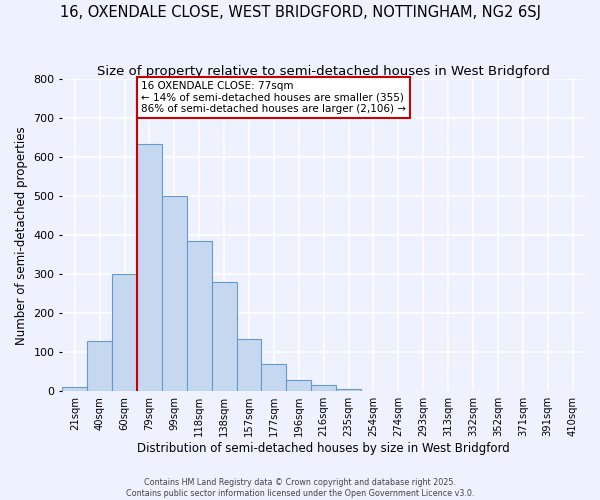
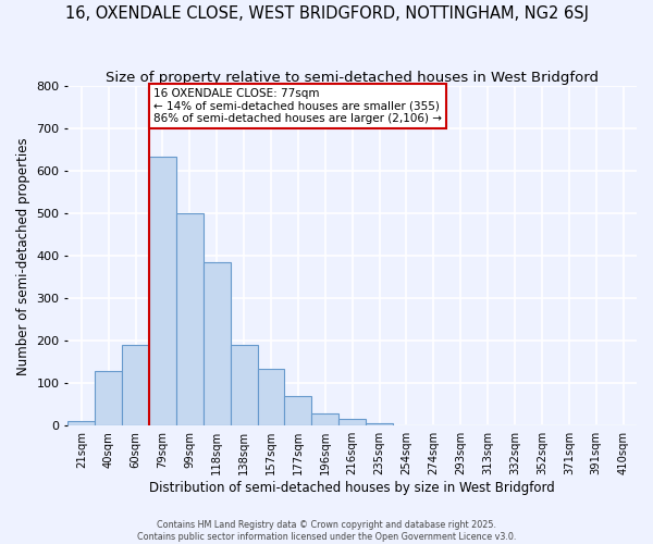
60sqm: 300 -> 190
138sqm: 280 -> 190
